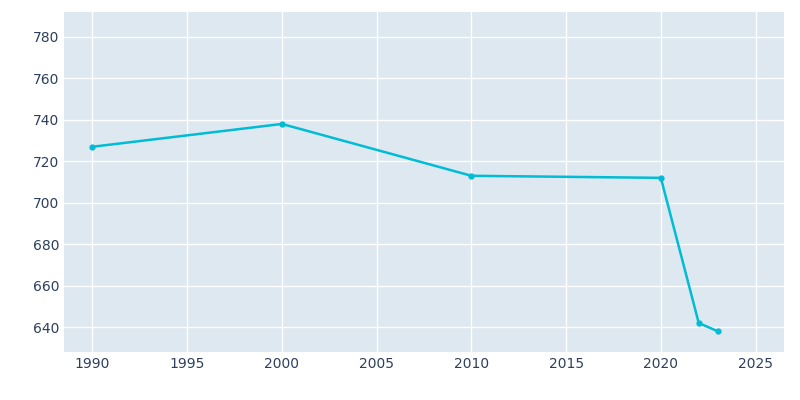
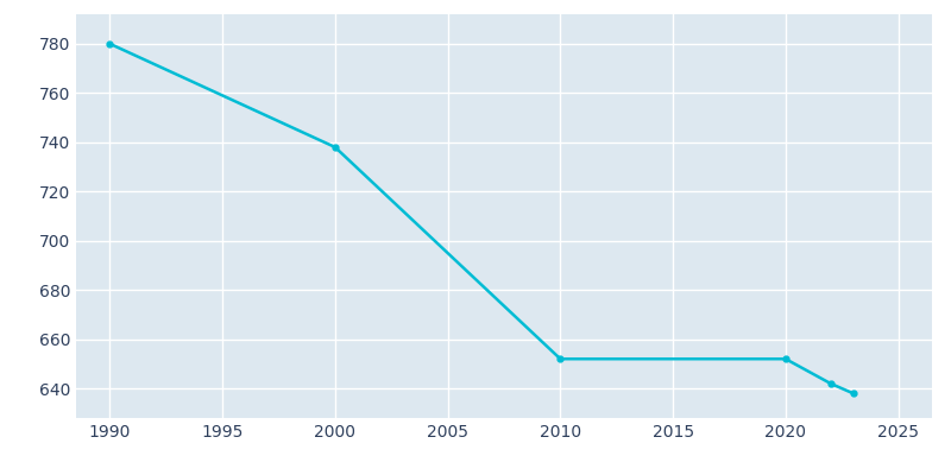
1990: 727 -> 780
2010: 713 -> 652
2020: 712 -> 652
